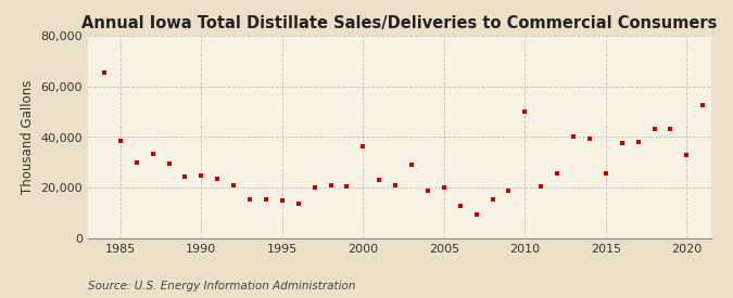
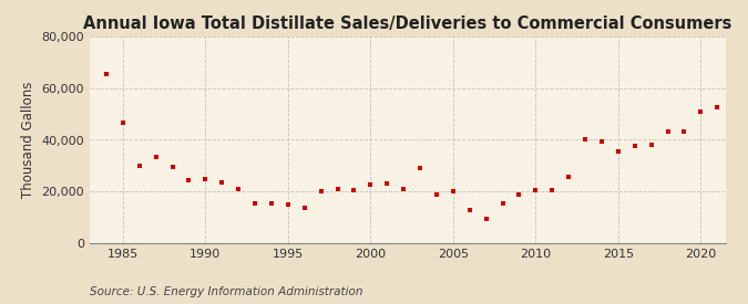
1985: 38,500 -> 46,500
2000: 36,500 -> 22,500
2010: 50,000 -> 20,500
2015: 25,500 -> 35,500
2020: 33,000 -> 51,000
